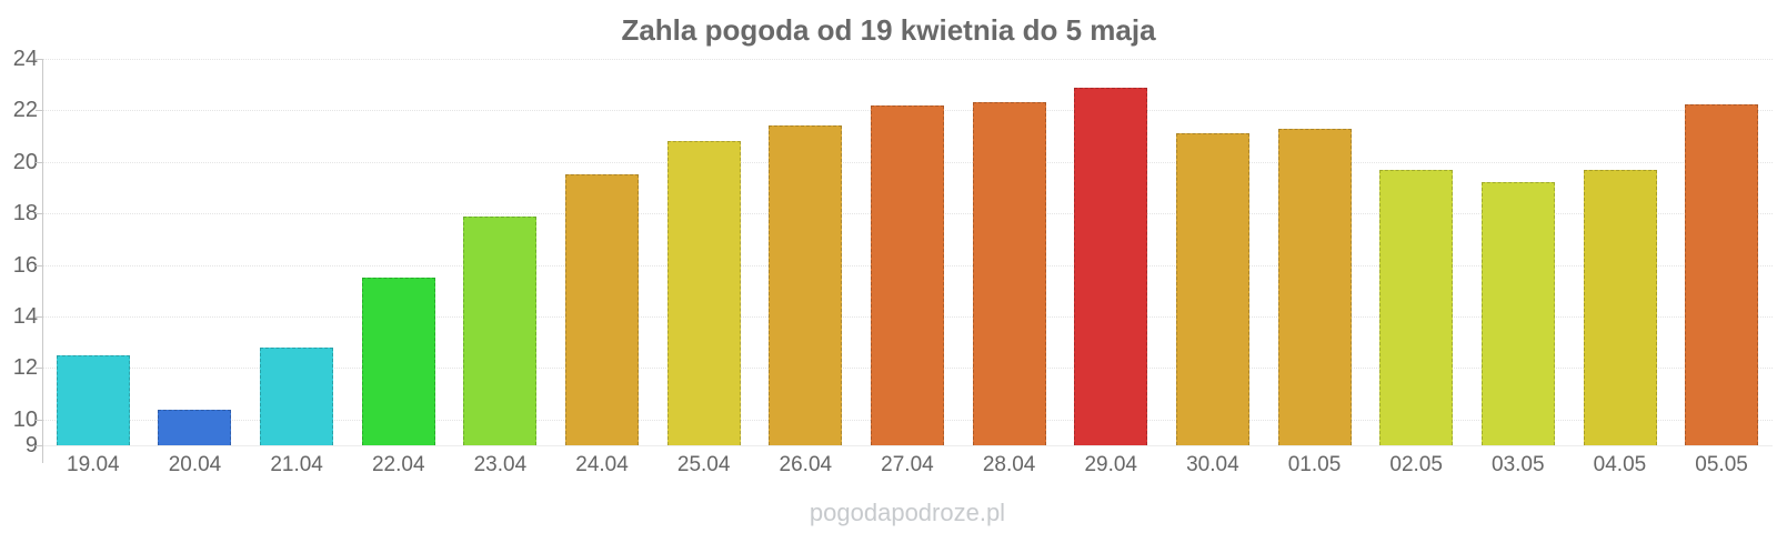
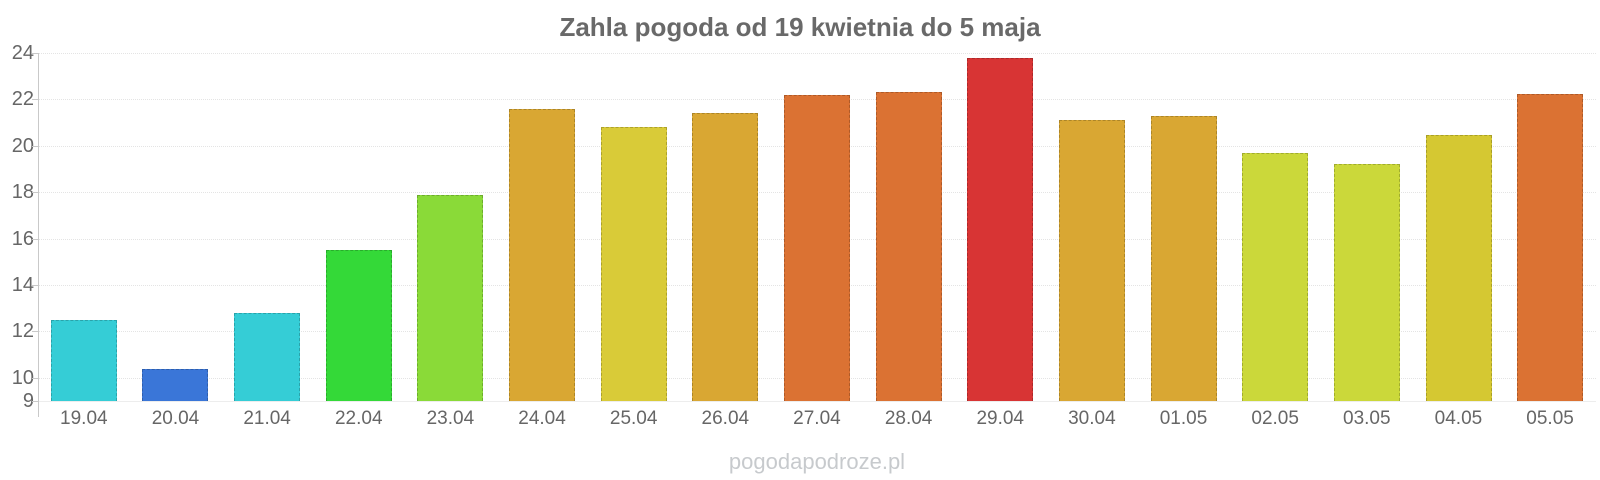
24.04: 19.5 -> 21.6
29.04: 22.9 -> 23.8
04.05: 19.7 -> 20.4
